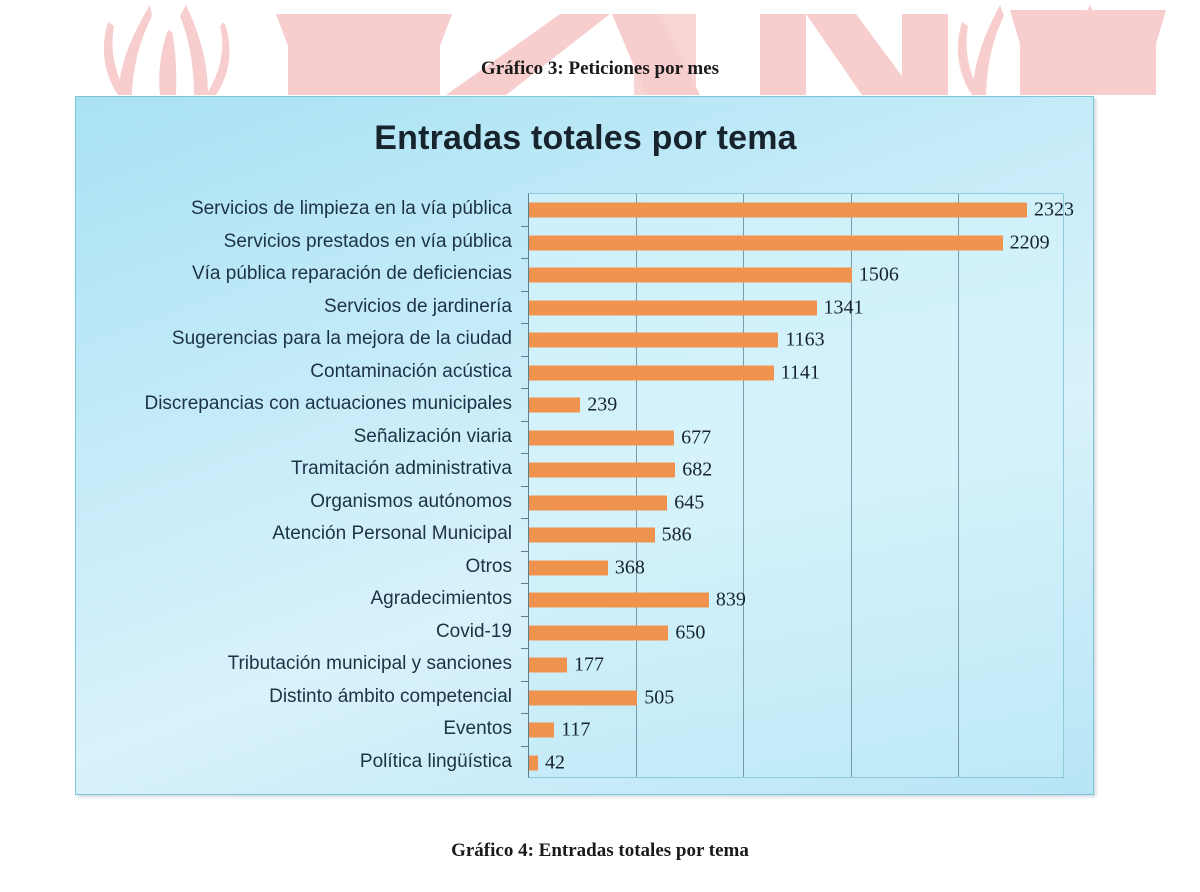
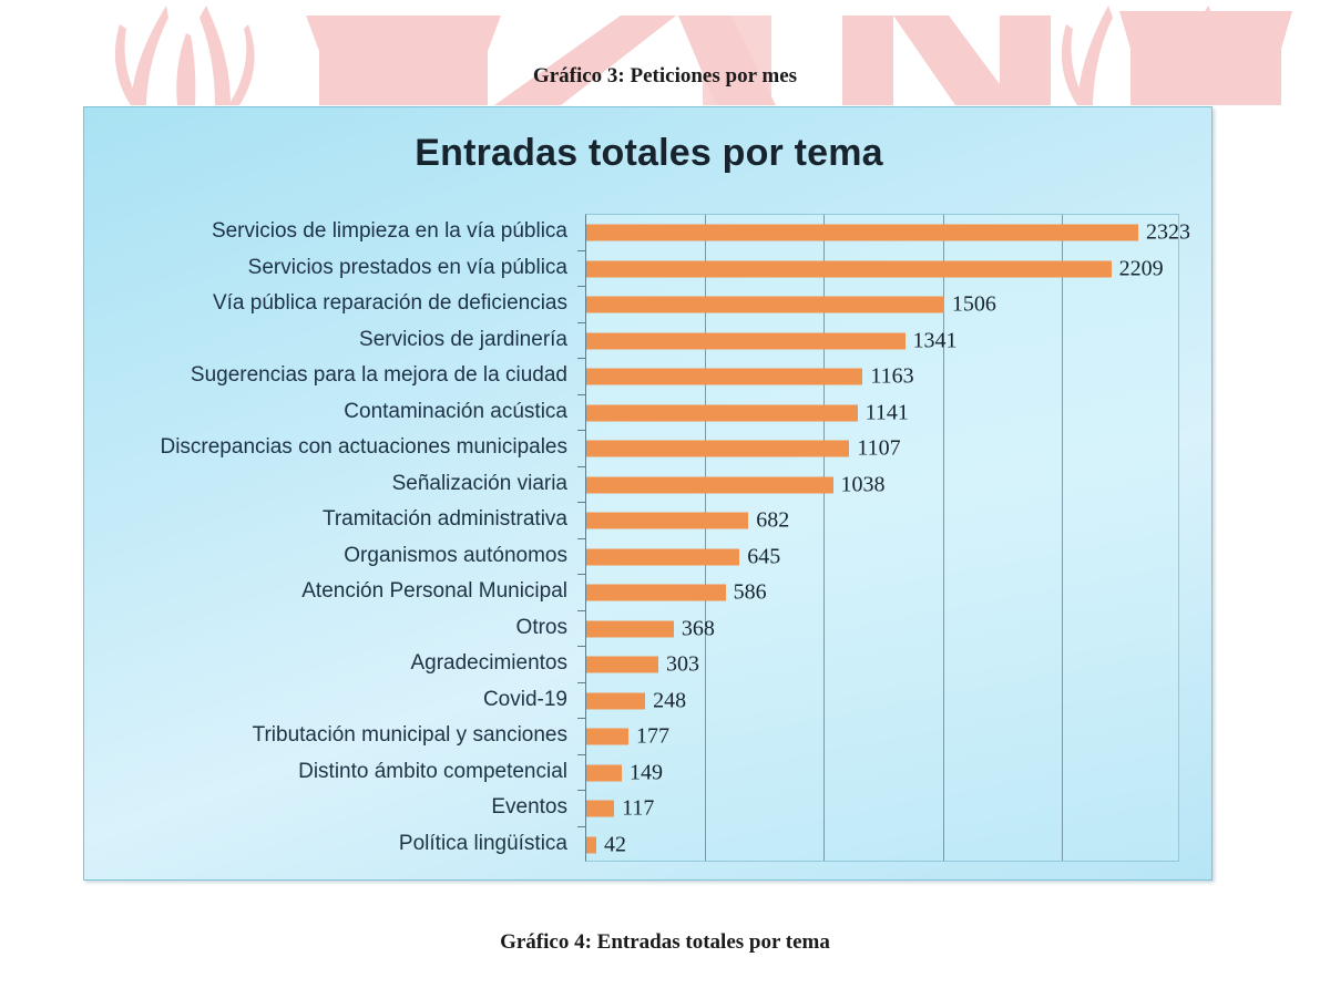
Discrepancias con actuaciones municipales: 239 -> 1107
Señalización viaria: 677 -> 1038
Agradecimientos: 839 -> 303
Covid-19: 650 -> 248
Distinto ámbito competencial: 505 -> 149
